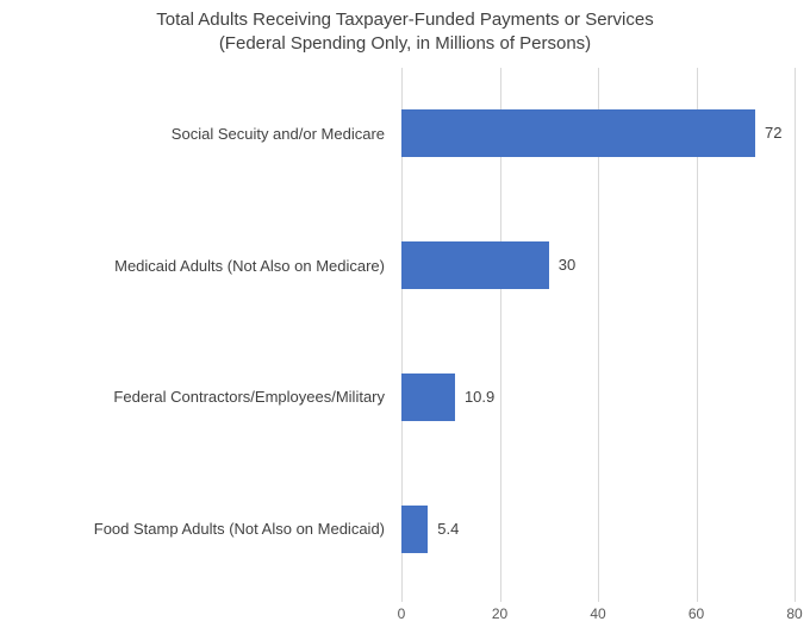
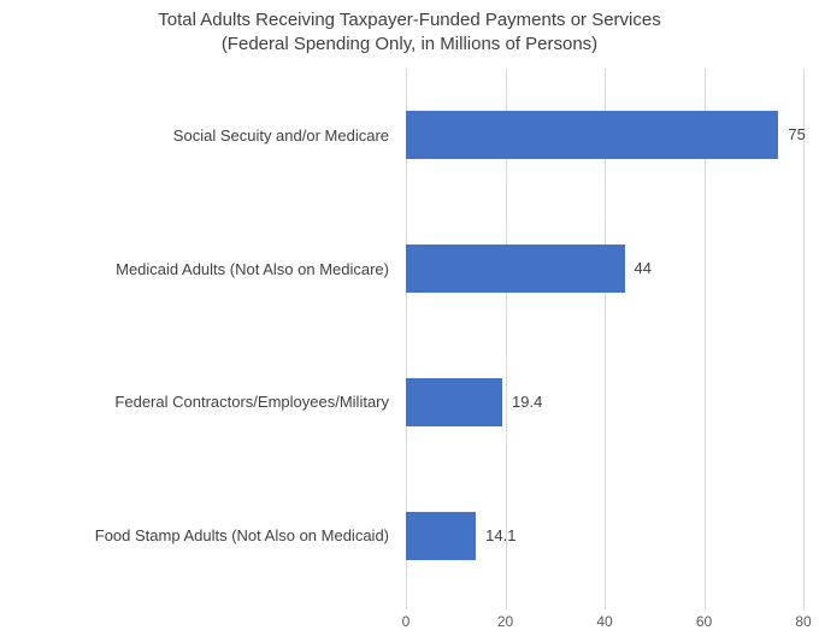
Social Secuity and/or Medicare: 72 -> 75
Medicaid Adults (Not Also on Medicare): 30 -> 44
Federal Contractors/Employees/Military: 10.9 -> 19.4
Food Stamp Adults (Not Also on Medicaid): 5.4 -> 14.1
